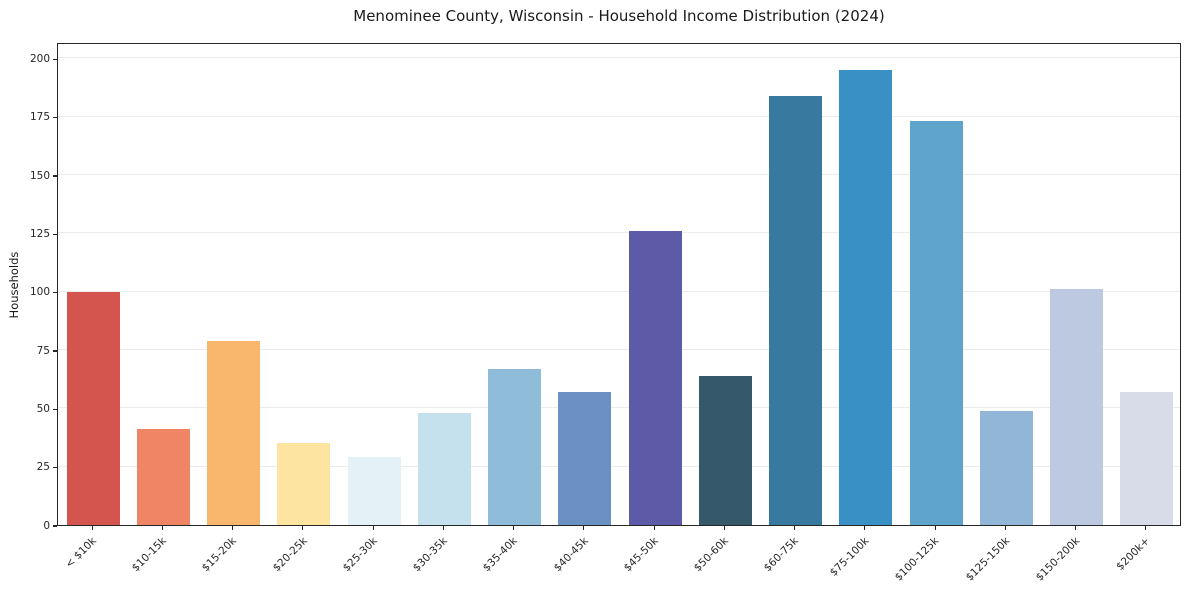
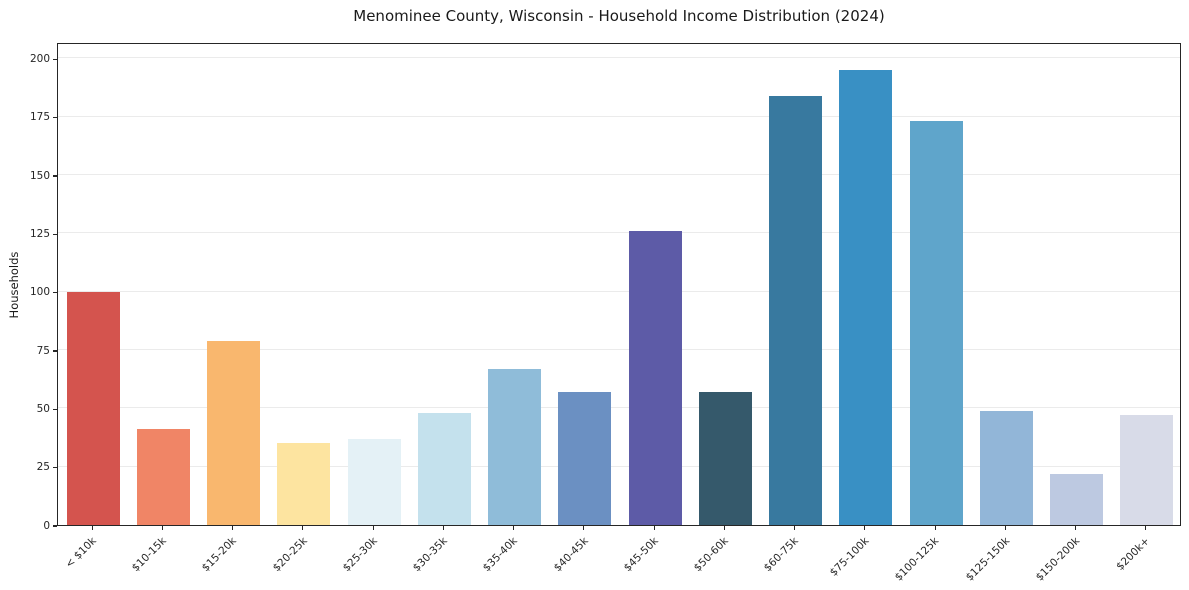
$25-30k: 29 -> 37
$50-60k: 64 -> 57
$150-200k: 101 -> 22
$200k+: 57 -> 47
